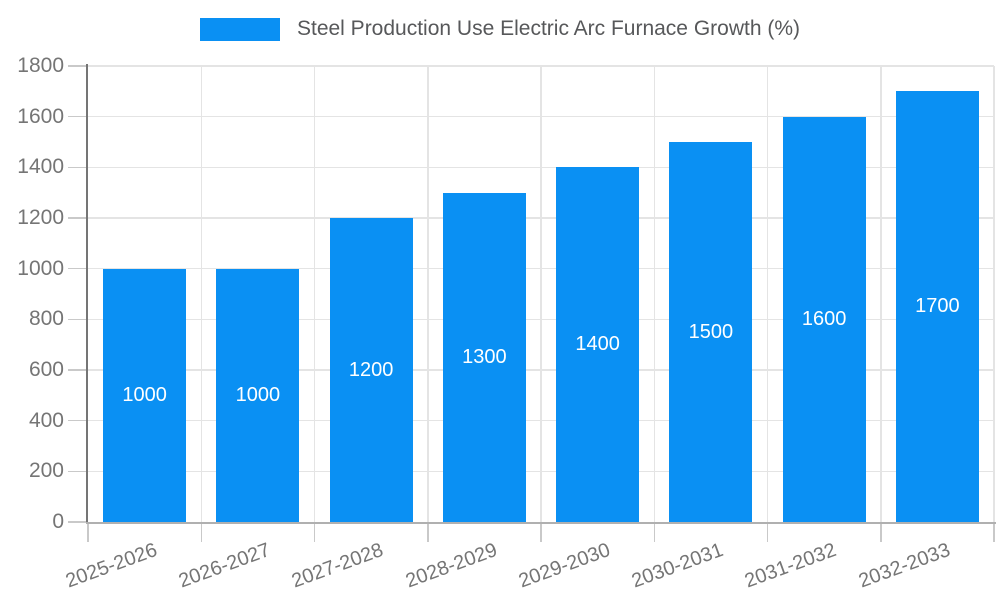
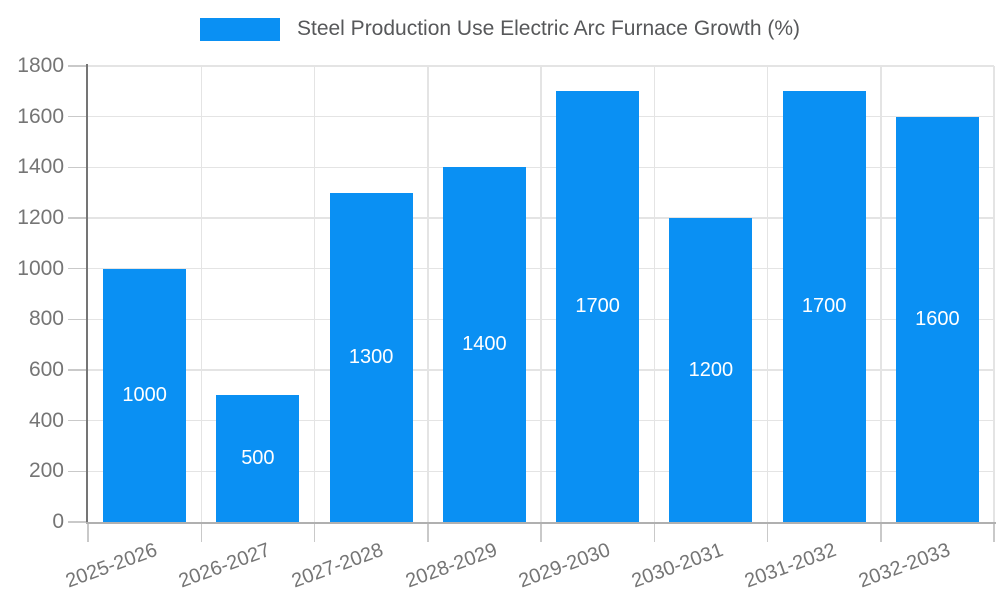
2026-2027: 1000 -> 500
2027-2028: 1200 -> 1300
2028-2029: 1300 -> 1400
2029-2030: 1400 -> 1700
2030-2031: 1500 -> 1200
2031-2032: 1600 -> 1700
2032-2033: 1700 -> 1600
